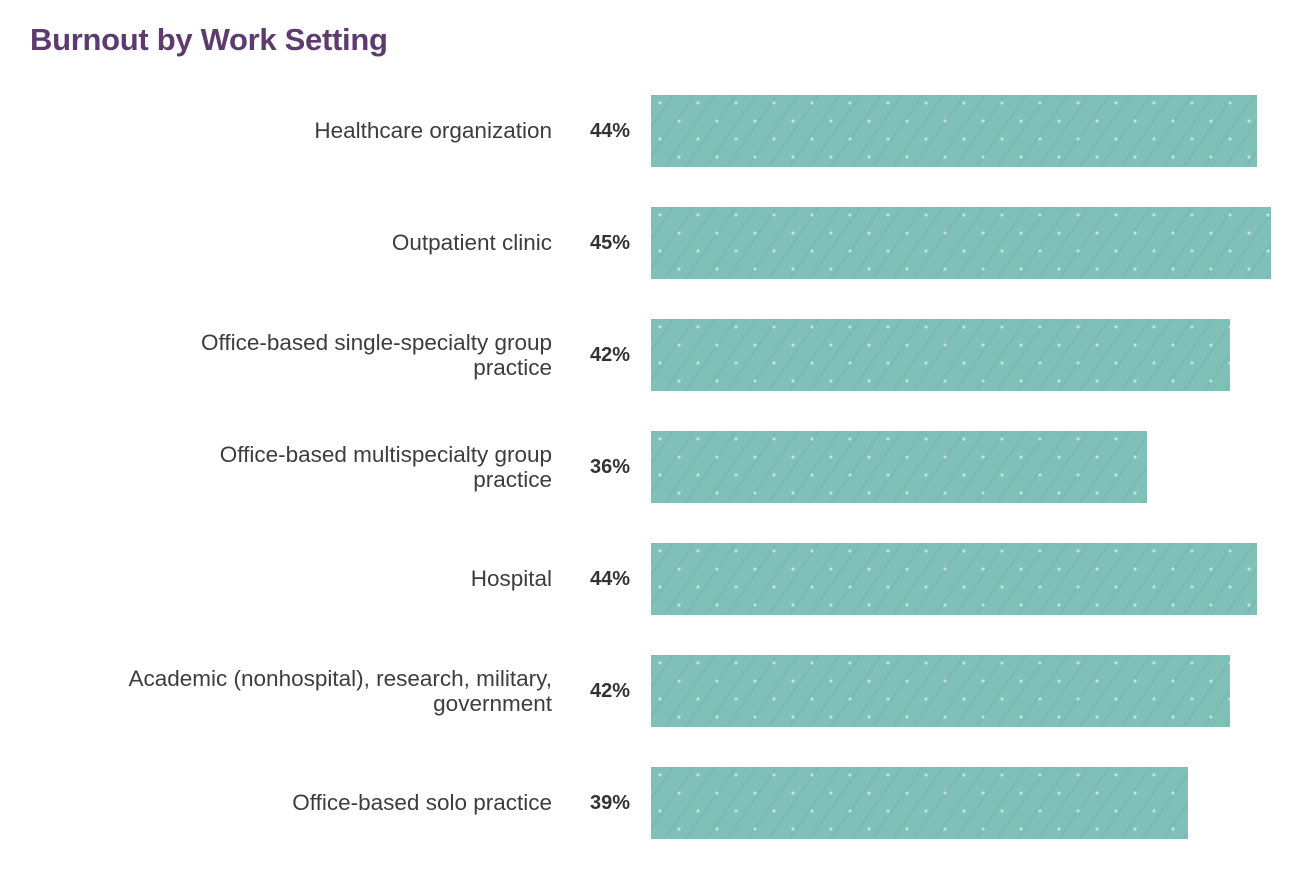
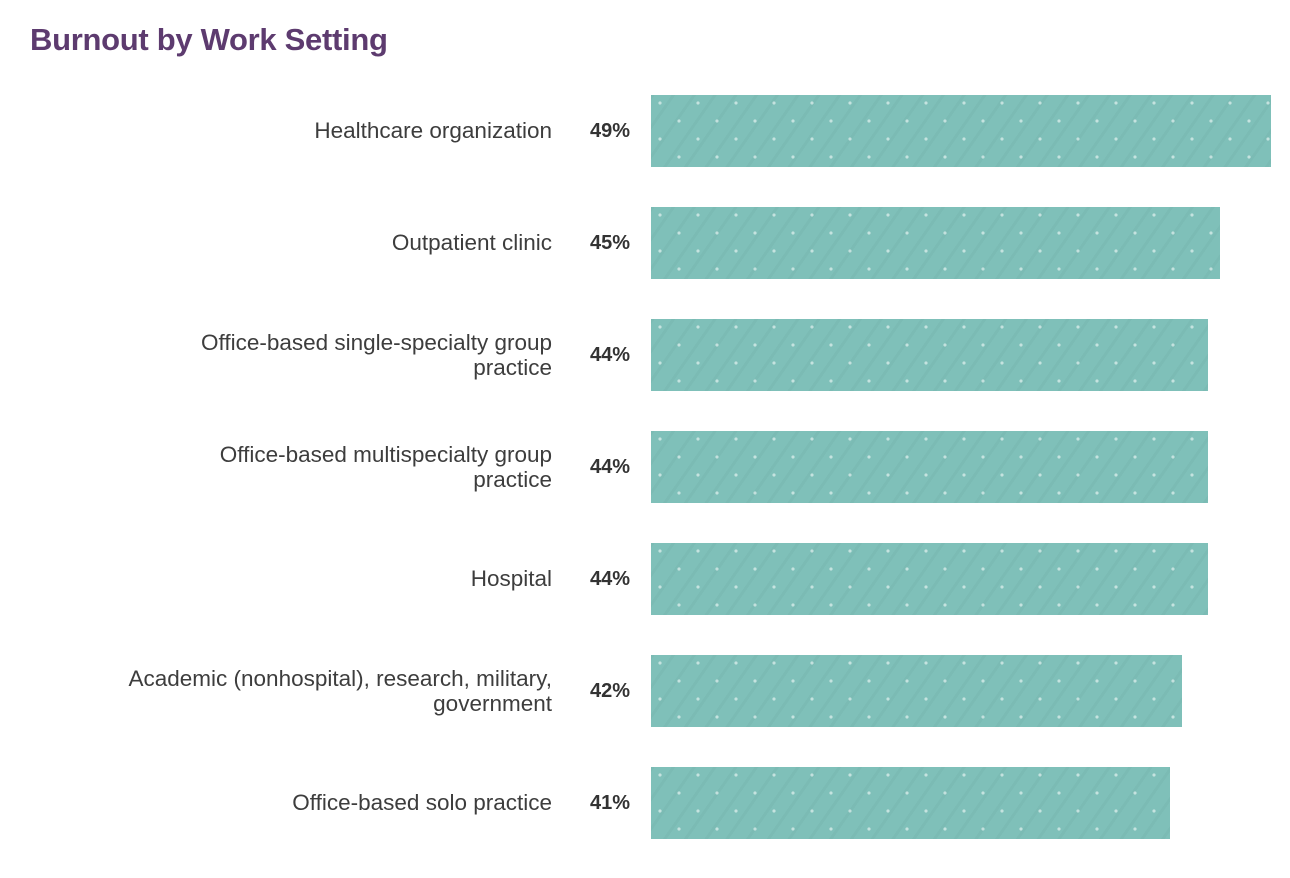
Healthcare organization: 44% -> 49%
Office-based single-specialty group practice: 42% -> 44%
Office-based multispecialty group practice: 36% -> 44%
Office-based solo practice: 39% -> 41%
